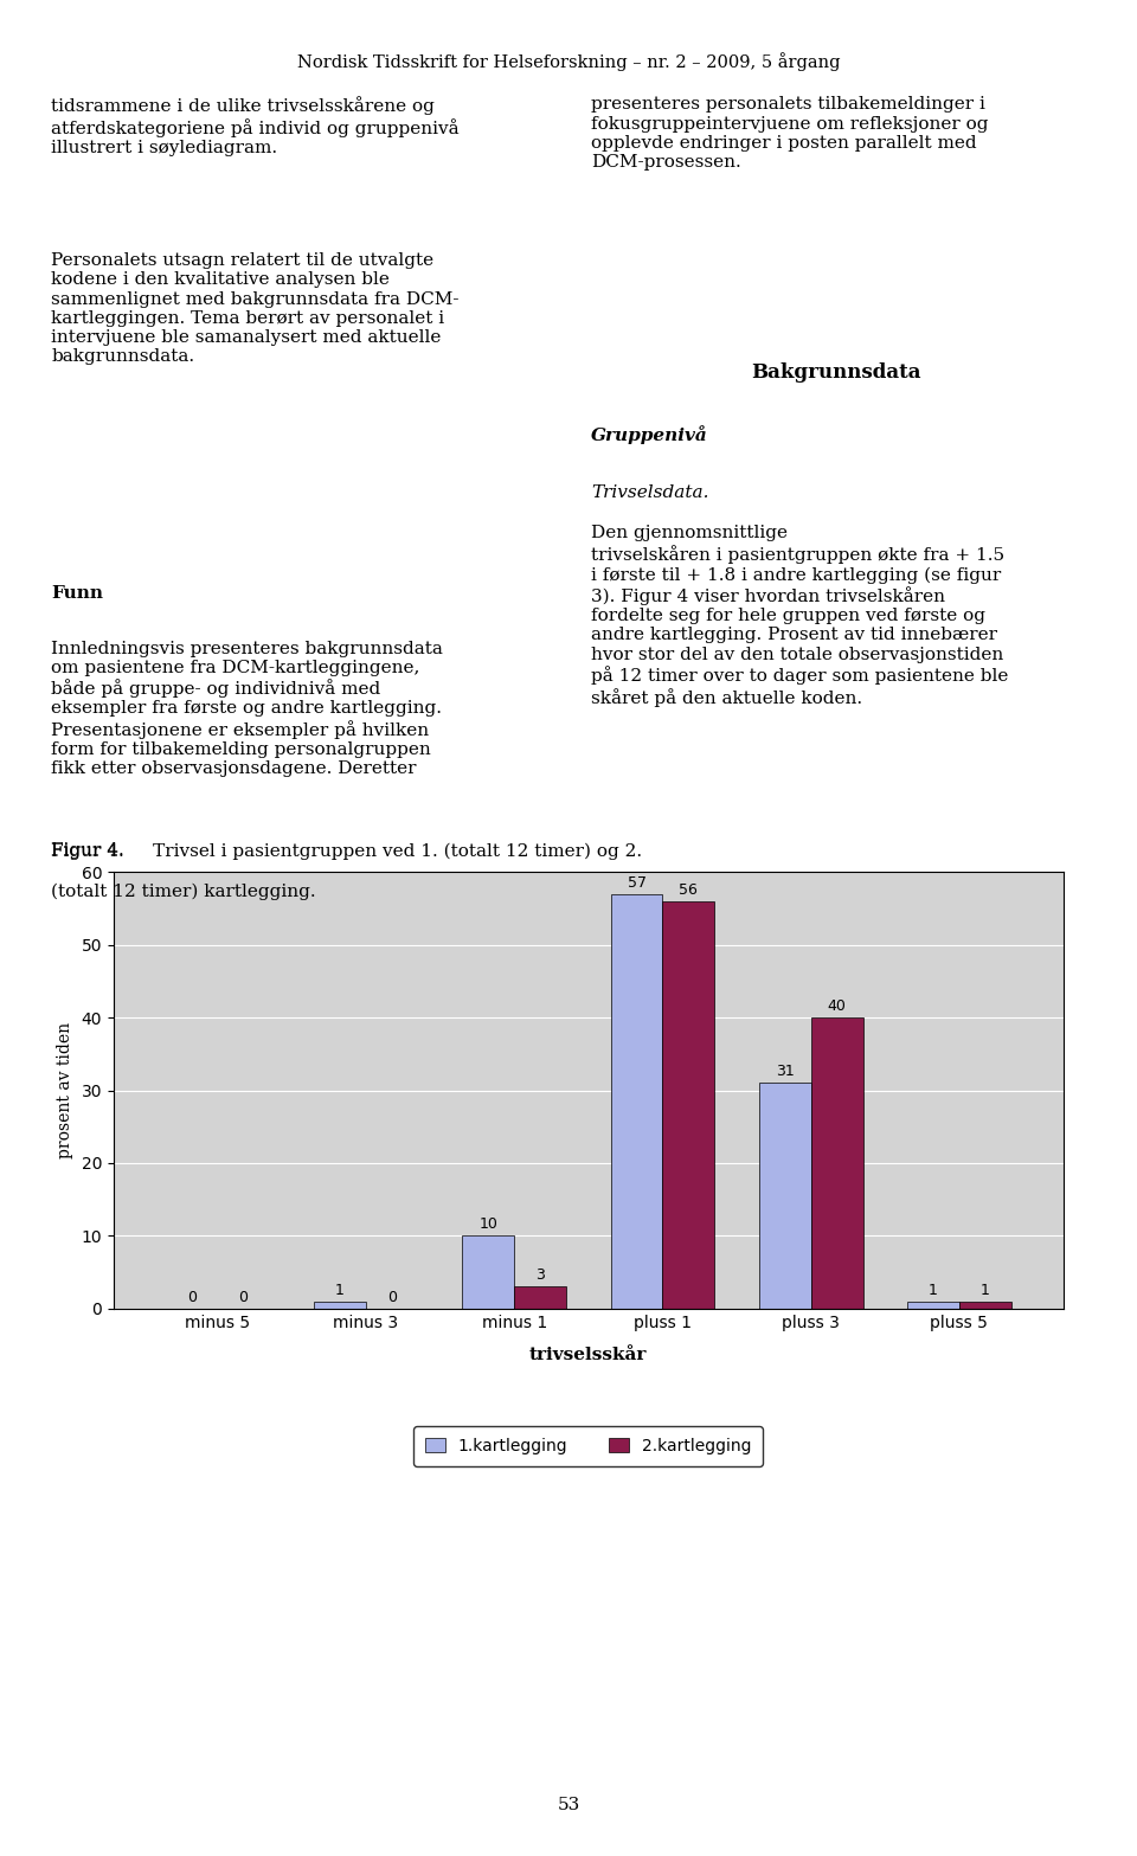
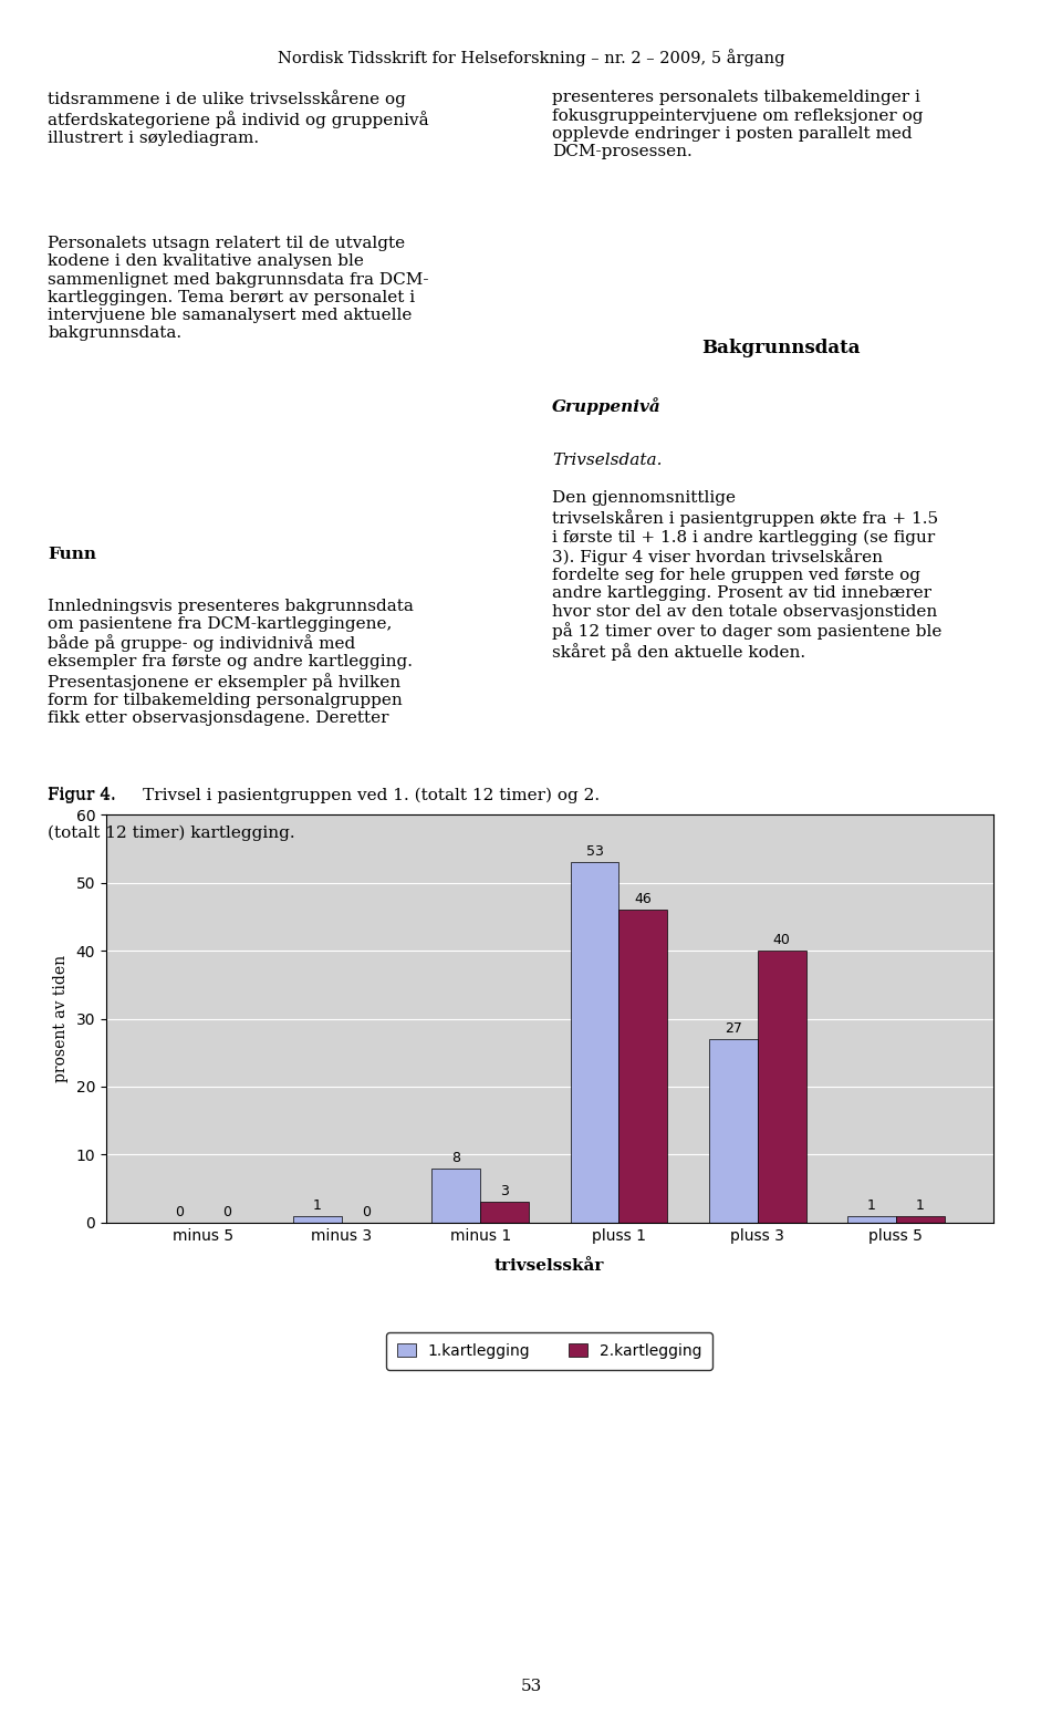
1.kartlegging/minus 1: 10 -> 8
1.kartlegging/pluss 1: 57 -> 53
2.kartlegging/pluss 1: 56 -> 46
1.kartlegging/pluss 3: 31 -> 27
